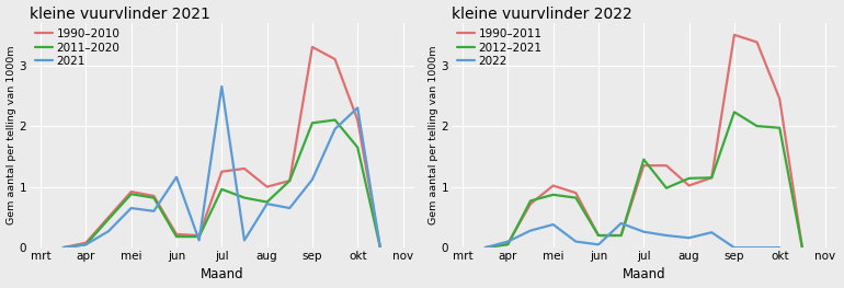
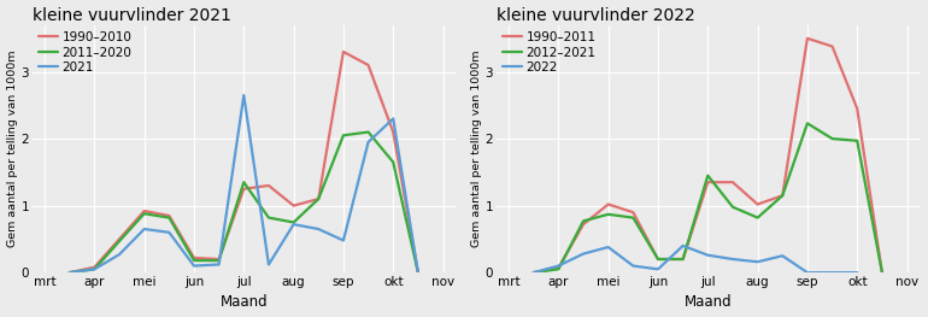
kleine vuurvlinder 2021/2021/jun: 1.16 -> 0.10
kleine vuurvlinder 2021/2011–2020/jul: 0.96 -> 1.35
kleine vuurvlinder 2021/2021/sep: 1.12 -> 0.48
kleine vuurvlinder 2022/2012–2021/aug: 1.14 -> 0.82
